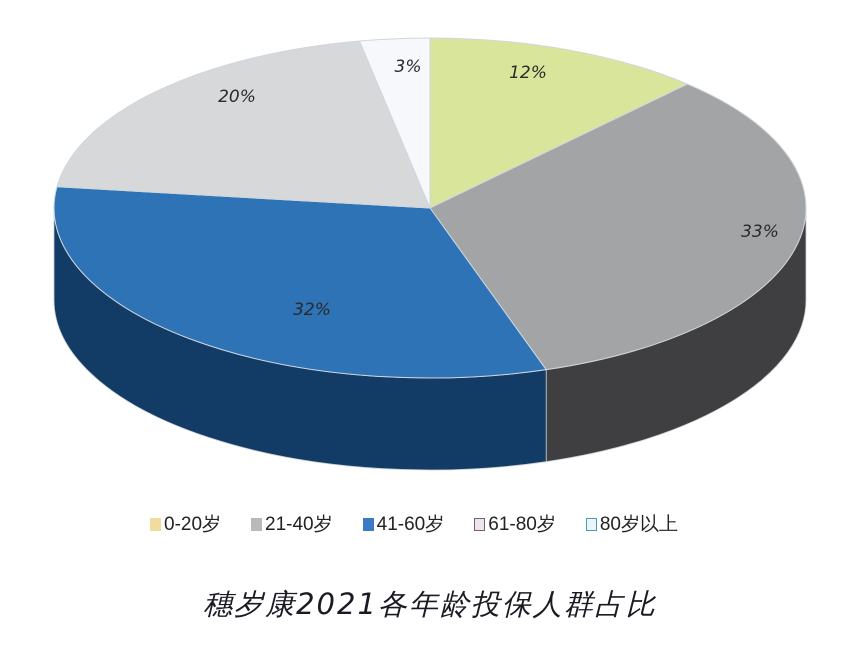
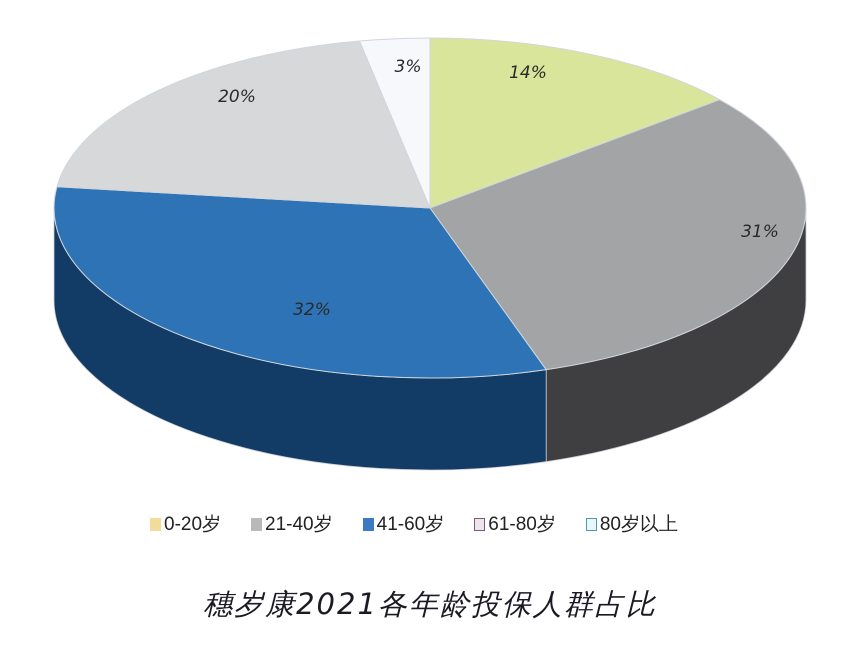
0-20岁: 12% -> 14%
21-40岁: 33% -> 31%
